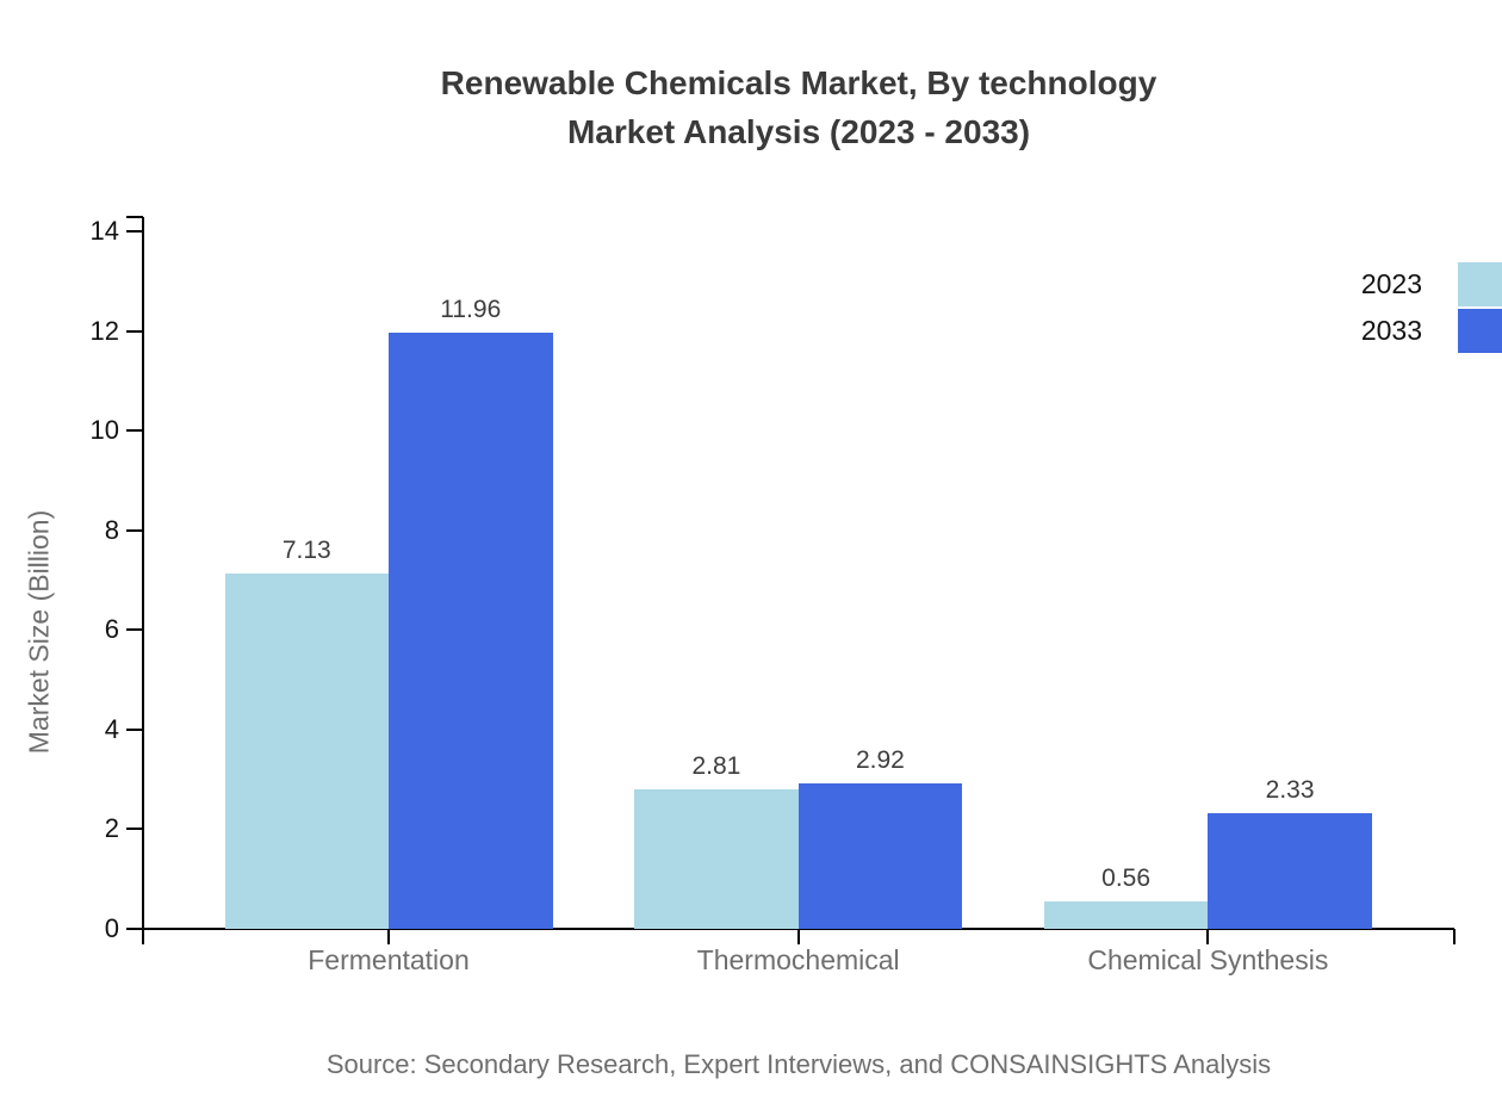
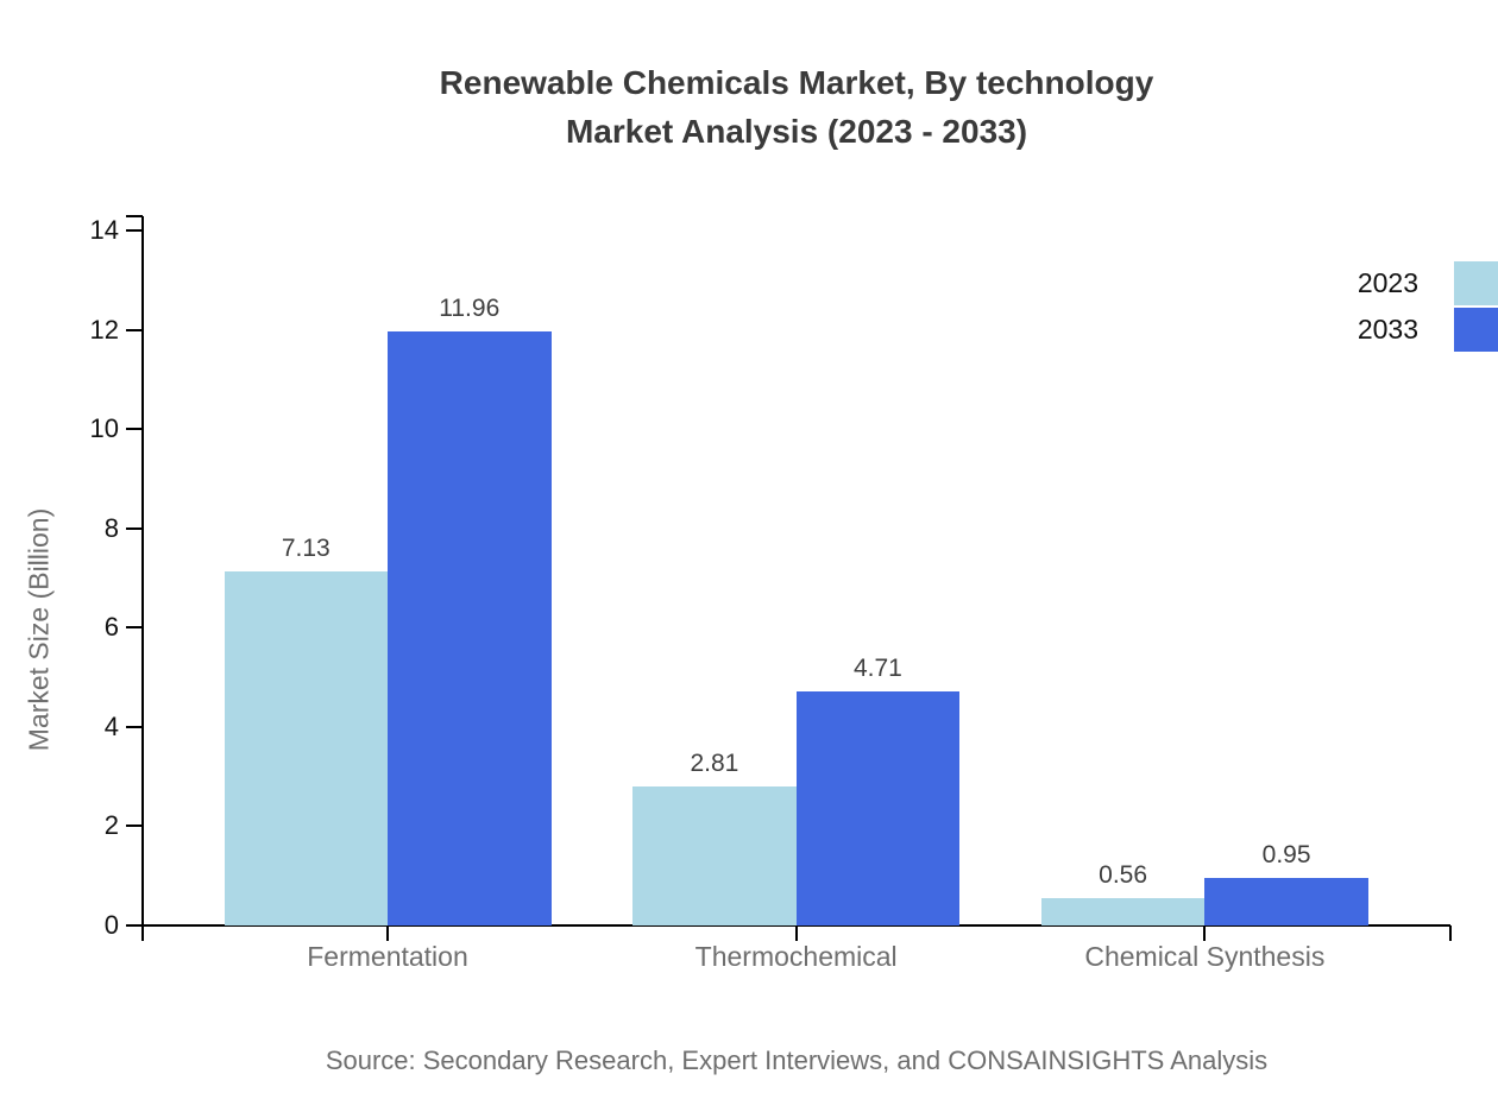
2033/Thermochemical: 2.92 -> 4.71
2033/Chemical Synthesis: 2.33 -> 0.95
